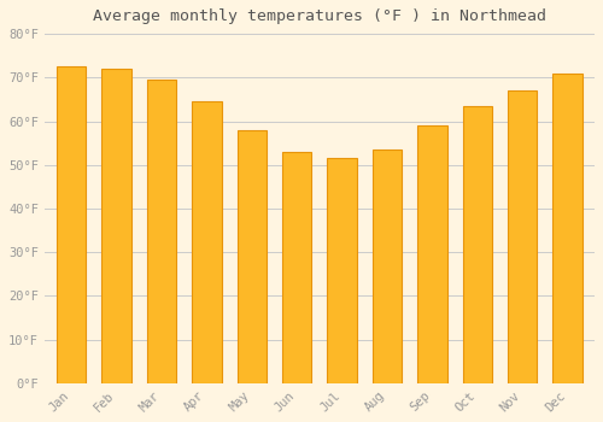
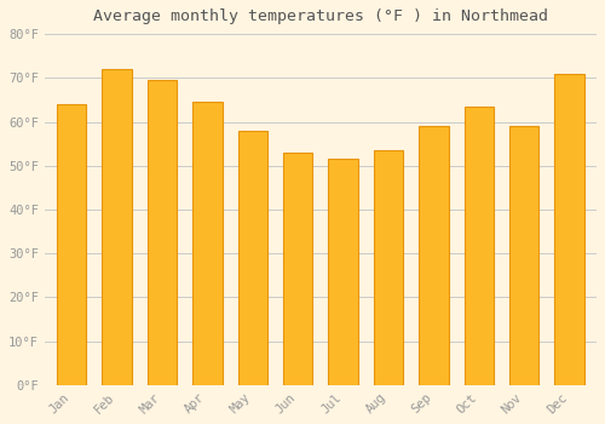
Jan: 72.5°F -> 64.0°F
Nov: 67.0°F -> 59.0°F
